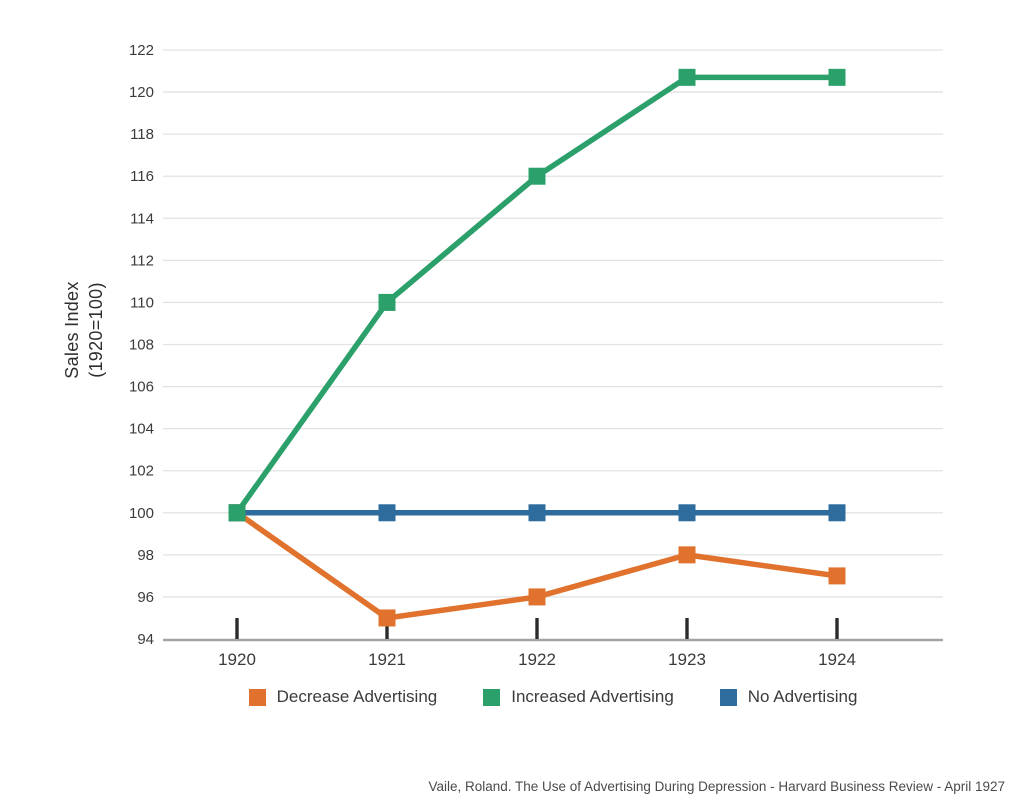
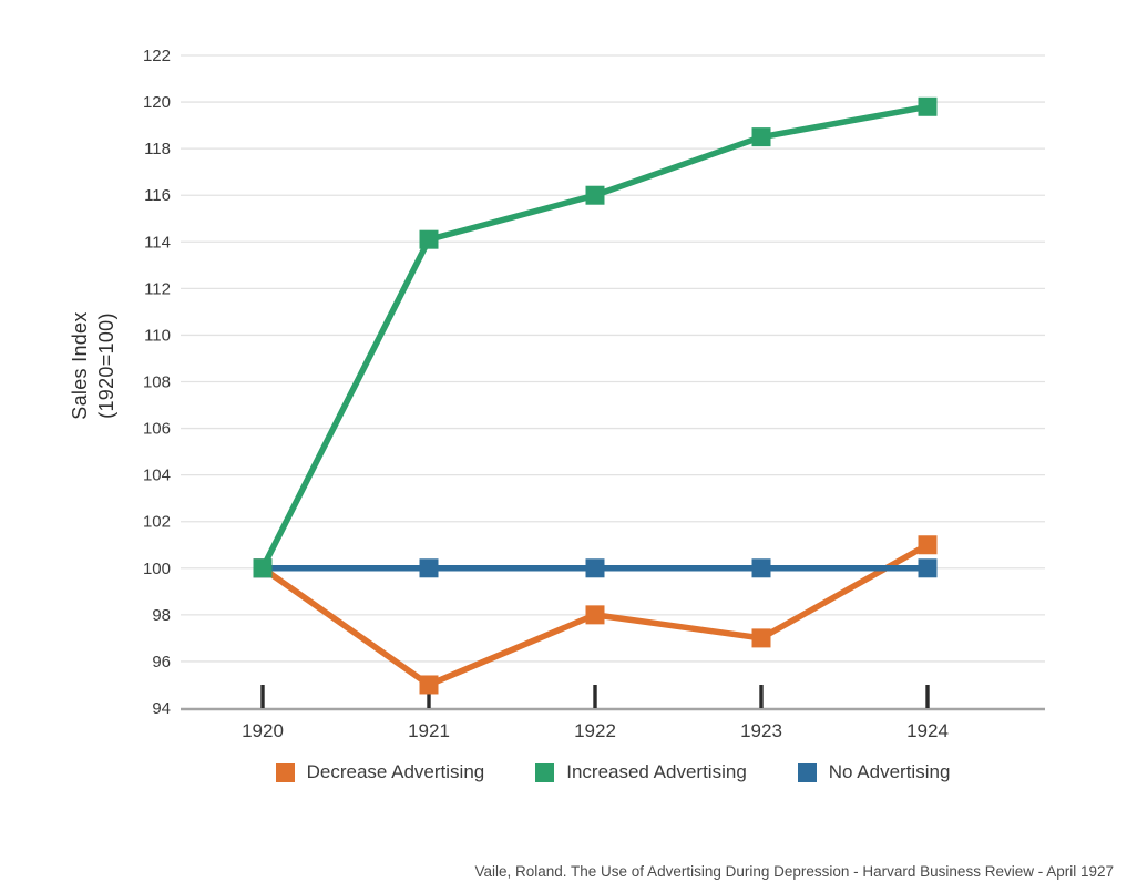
Increased Advertising/1921: 110.0 -> 114.1
Decrease Advertising/1922: 96 -> 98
Decrease Advertising/1923: 98 -> 97
Increased Advertising/1923: 120.7 -> 118.5
Decrease Advertising/1924: 97 -> 101
Increased Advertising/1924: 120.7 -> 119.8
